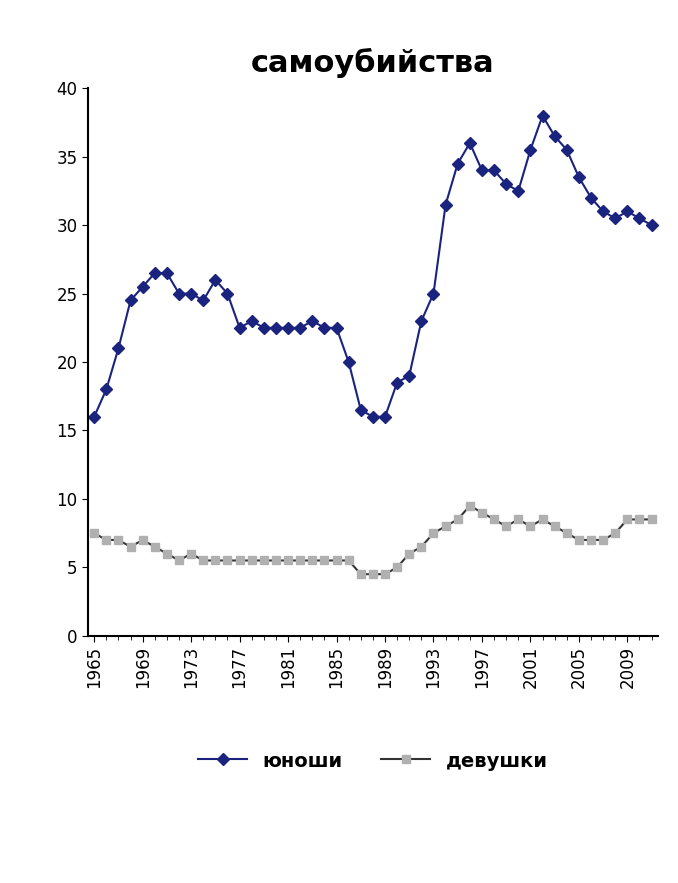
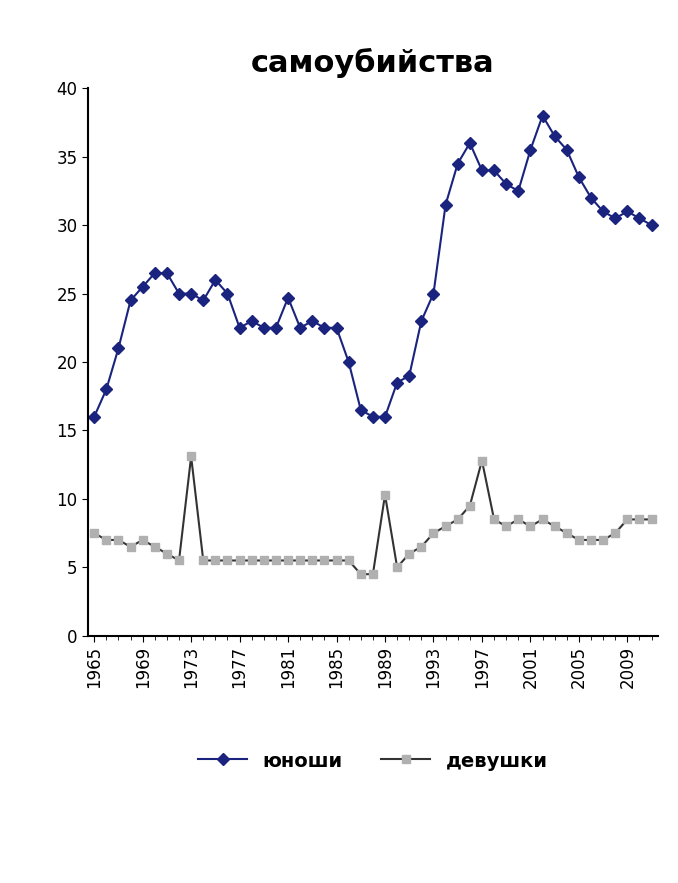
девушки/1973: 6.0 -> 13.1
юноши/1981: 22.5 -> 24.7
девушки/1989: 4.5 -> 10.3
девушки/1997: 9.0 -> 12.8
